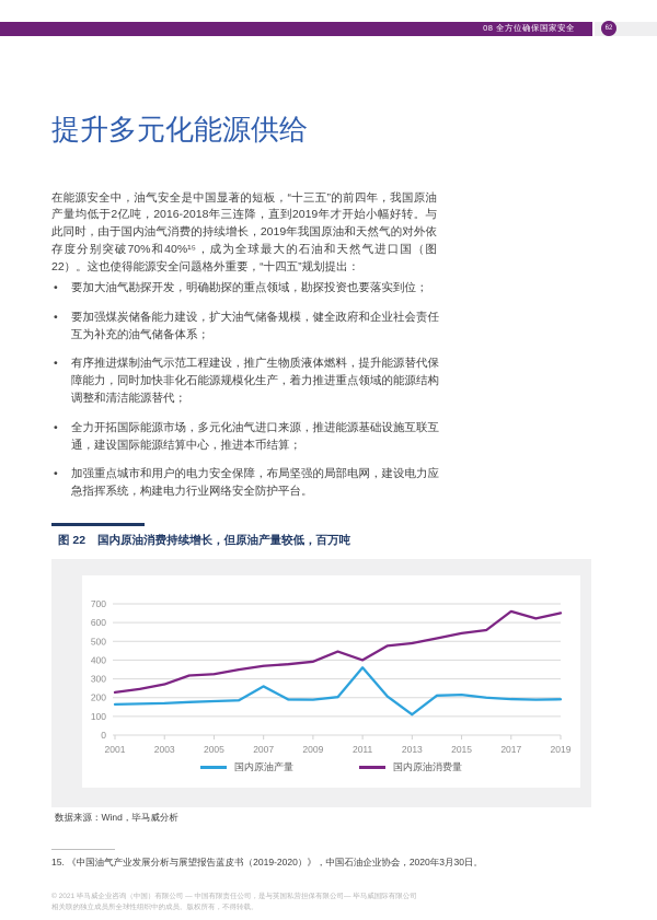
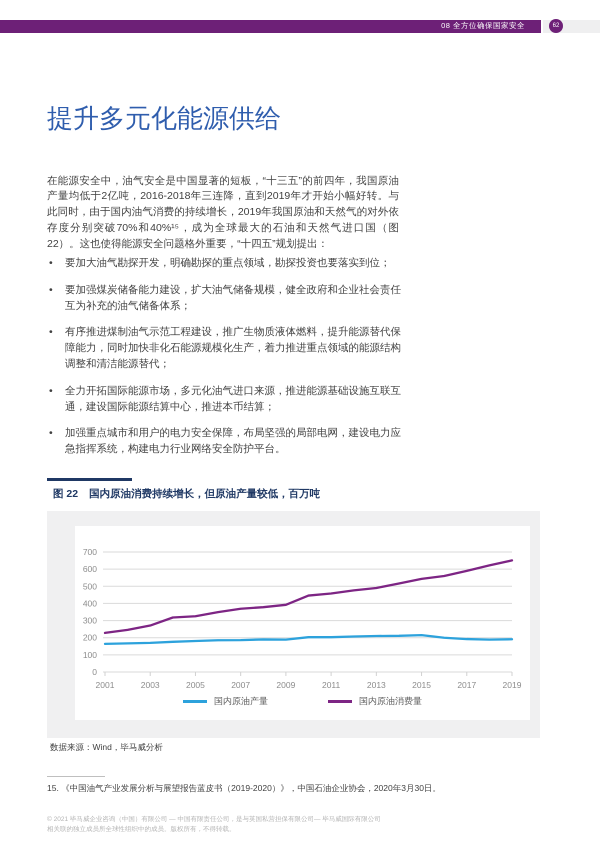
国内原油产量/2007: 260 -> 190
国内原油产量/2011: 360 -> 200
国内原油消费量/2011: 400 -> 460
国内原油产量/2013: 110 -> 210
国内原油消费量/2017: 660 -> 590
